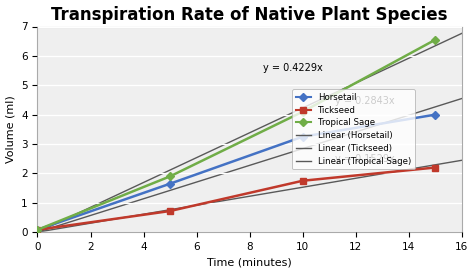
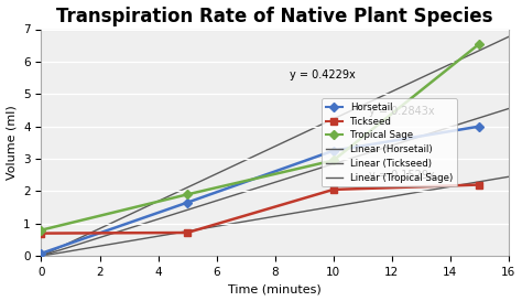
Tickseed/0: 0.08 -> 0.70
Tropical Sage/0: 0.08 -> 0.80
Tickseed/10: 1.75 -> 2.05
Tropical Sage/10: 4.10 -> 2.95
